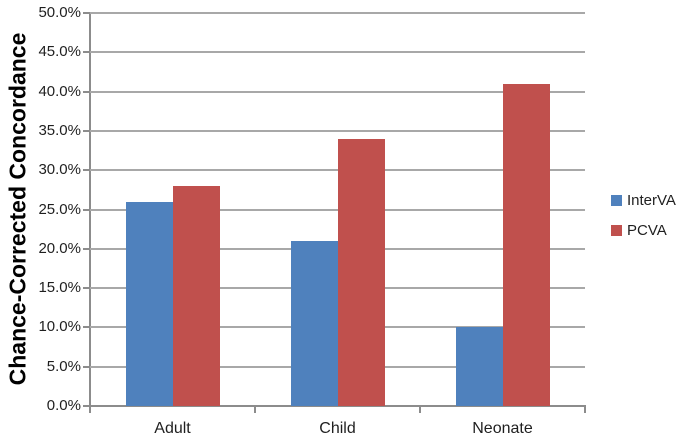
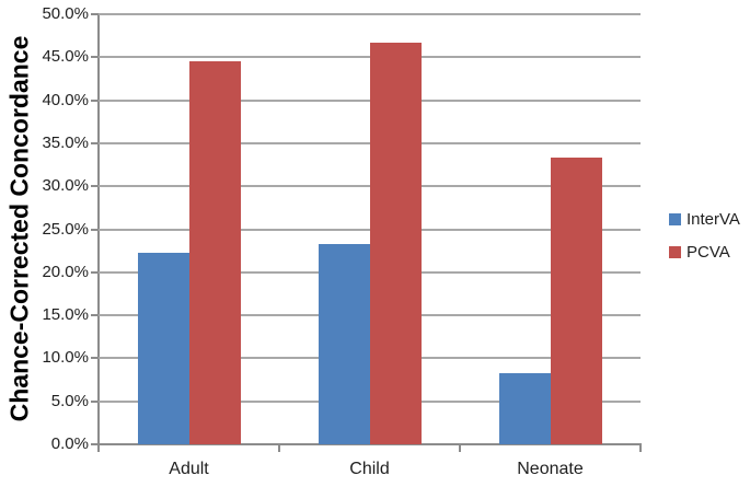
InterVA/Adult: 26% -> 22%
PCVA/Adult: 28% -> 44%
InterVA/Child: 21% -> 23%
PCVA/Child: 34% -> 47%
InterVA/Neonate: 10% -> 8%
PCVA/Neonate: 41% -> 33%
